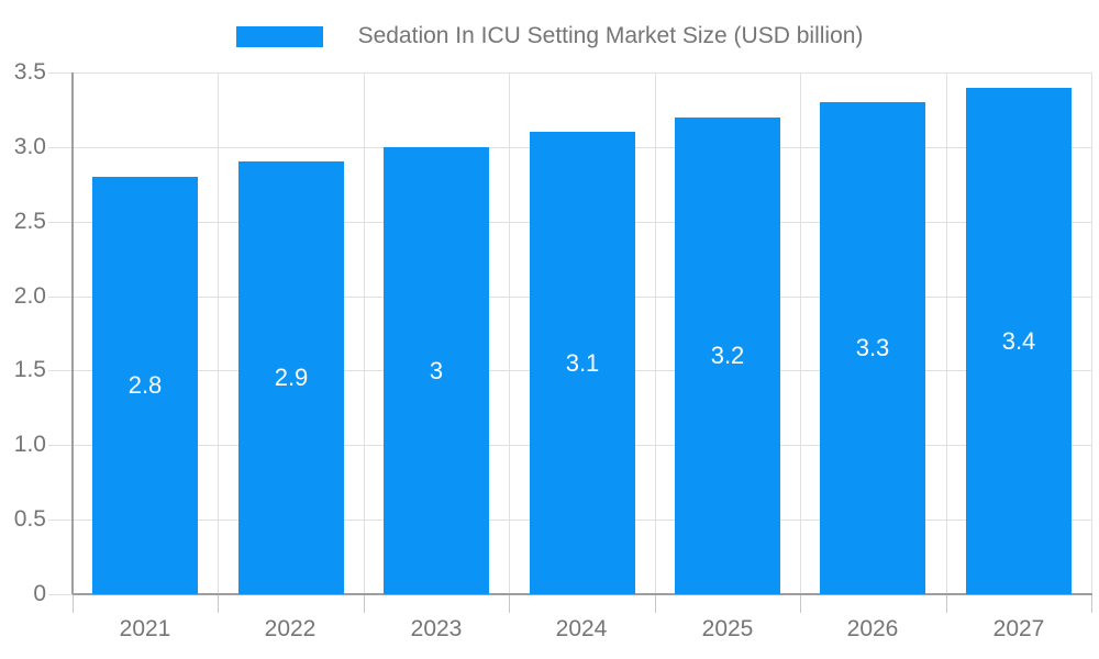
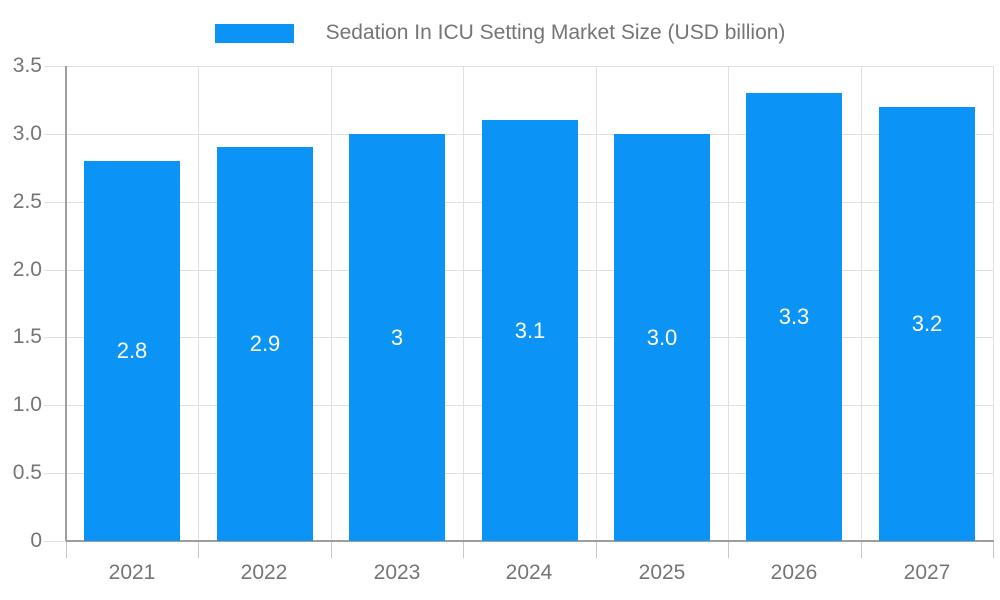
2025: 3.2 -> 3.0
2027: 3.4 -> 3.2
